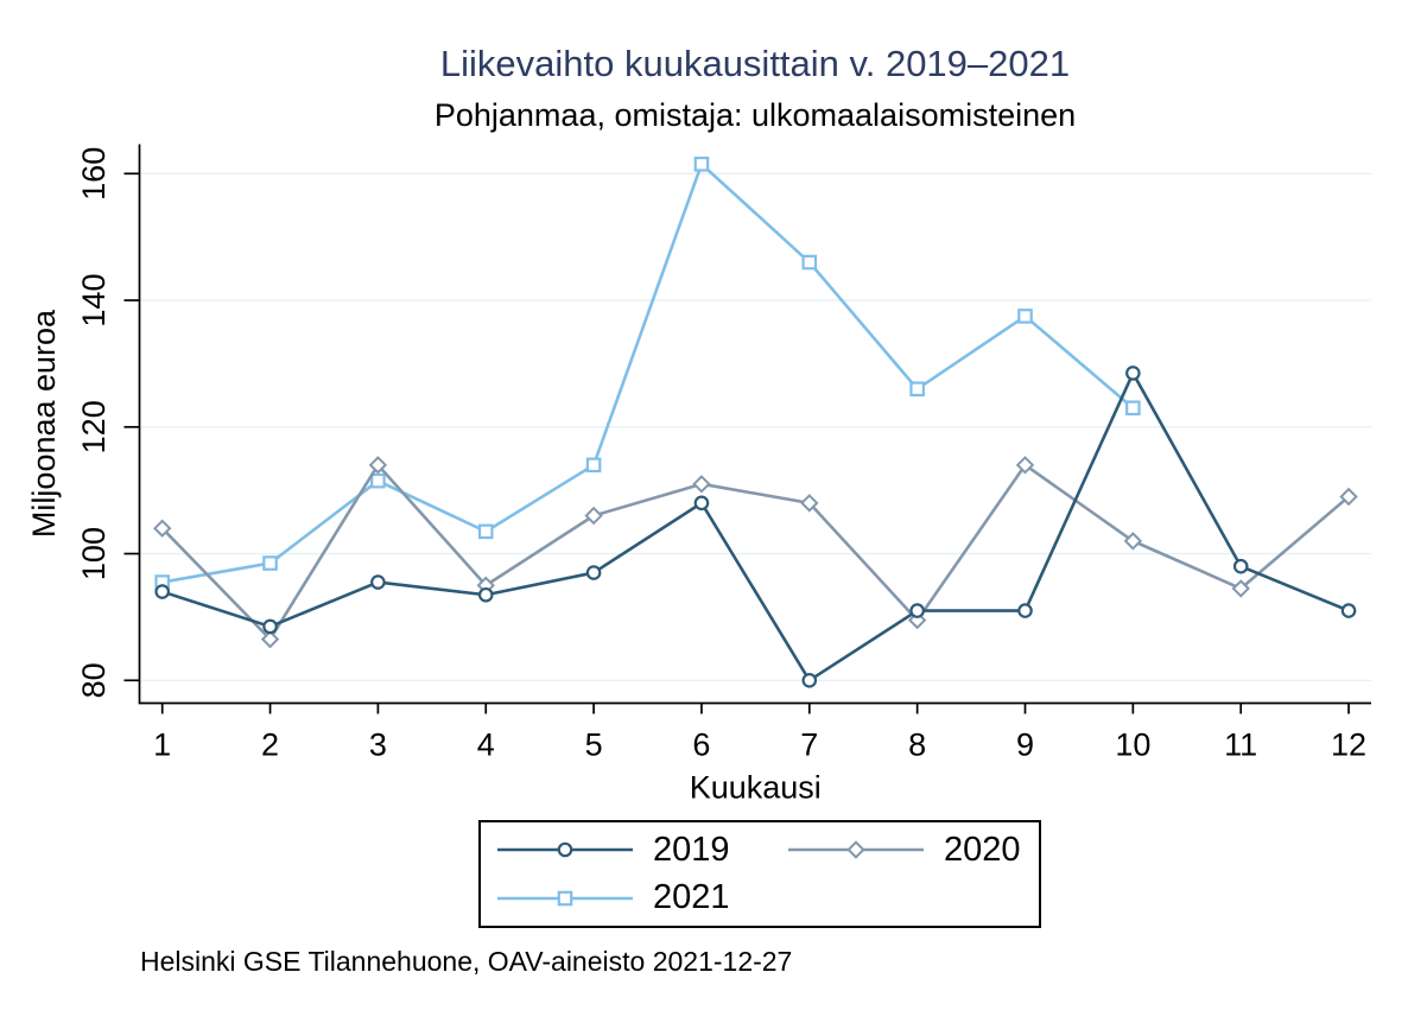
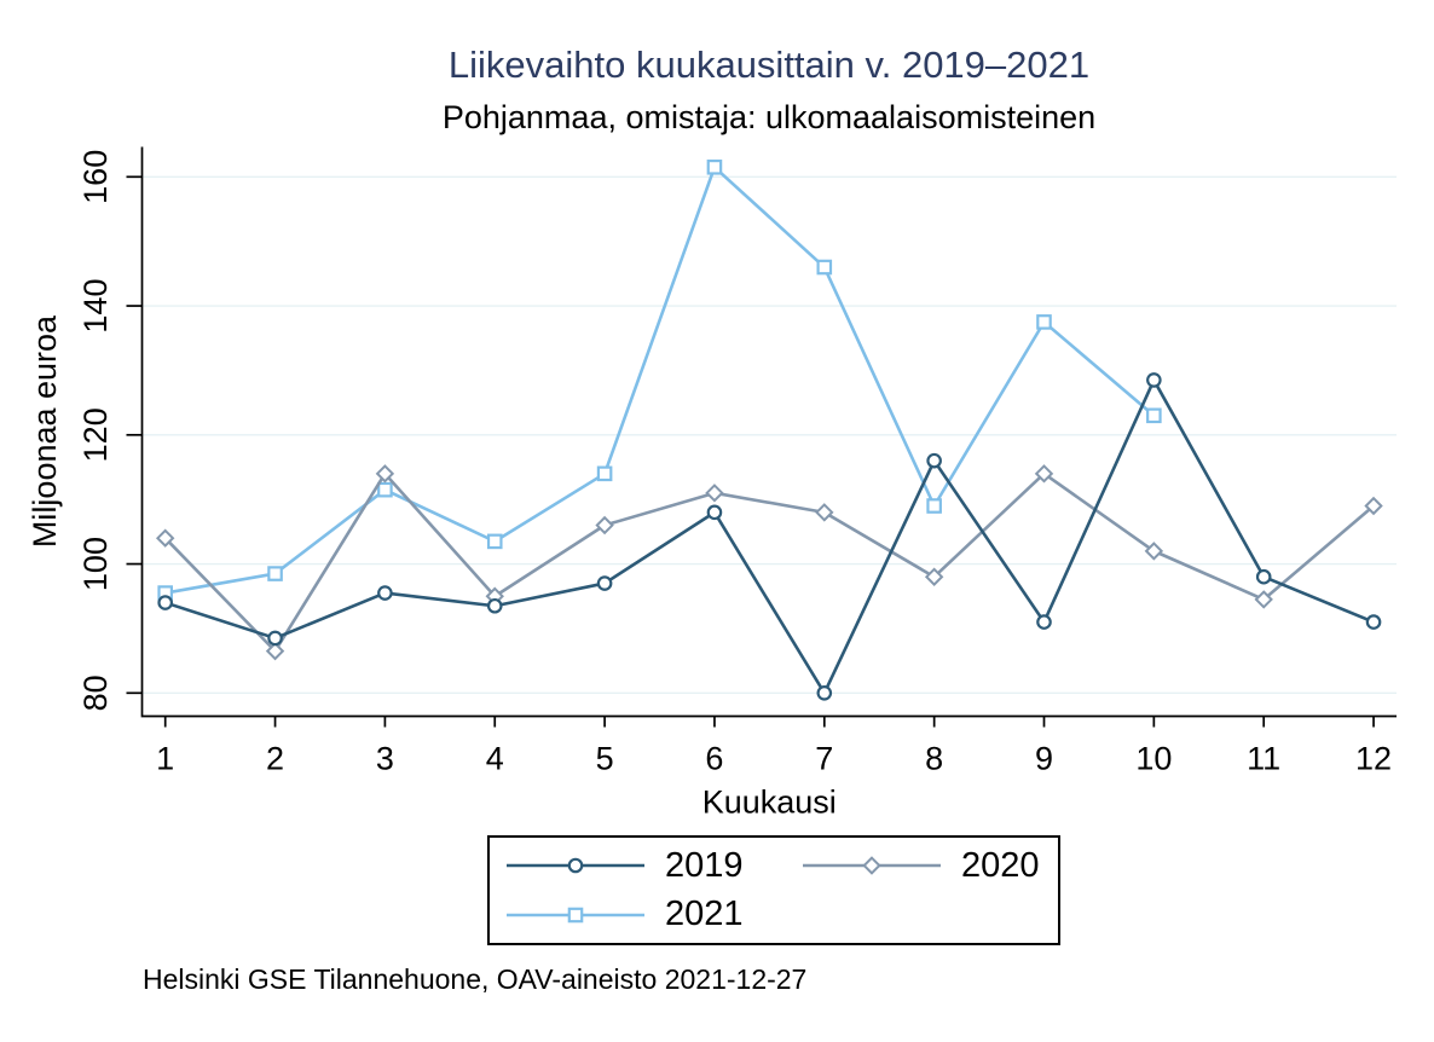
2019/8: 91 -> 116
2020/8: 90 -> 98
2021/8: 126 -> 109
